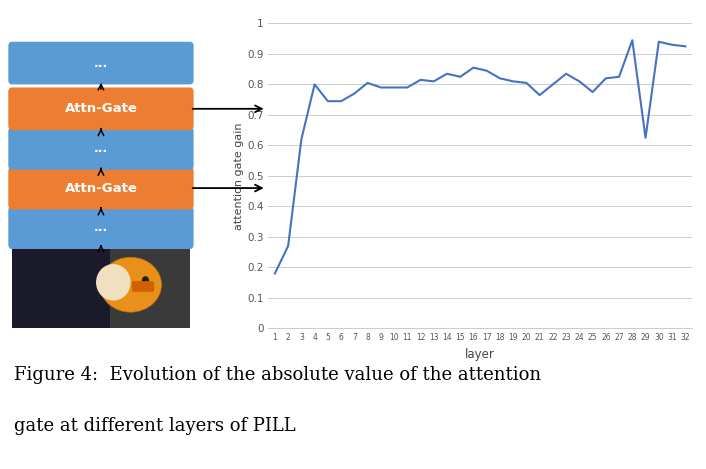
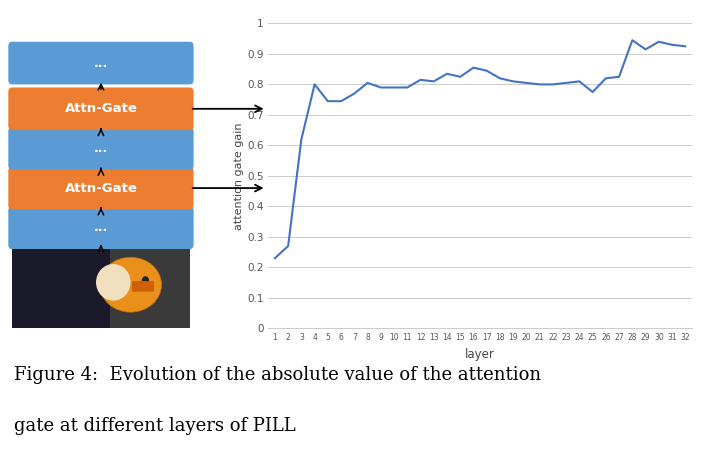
1: 0.180 -> 0.230
21: 0.765 -> 0.800
23: 0.835 -> 0.805
29: 0.625 -> 0.915
